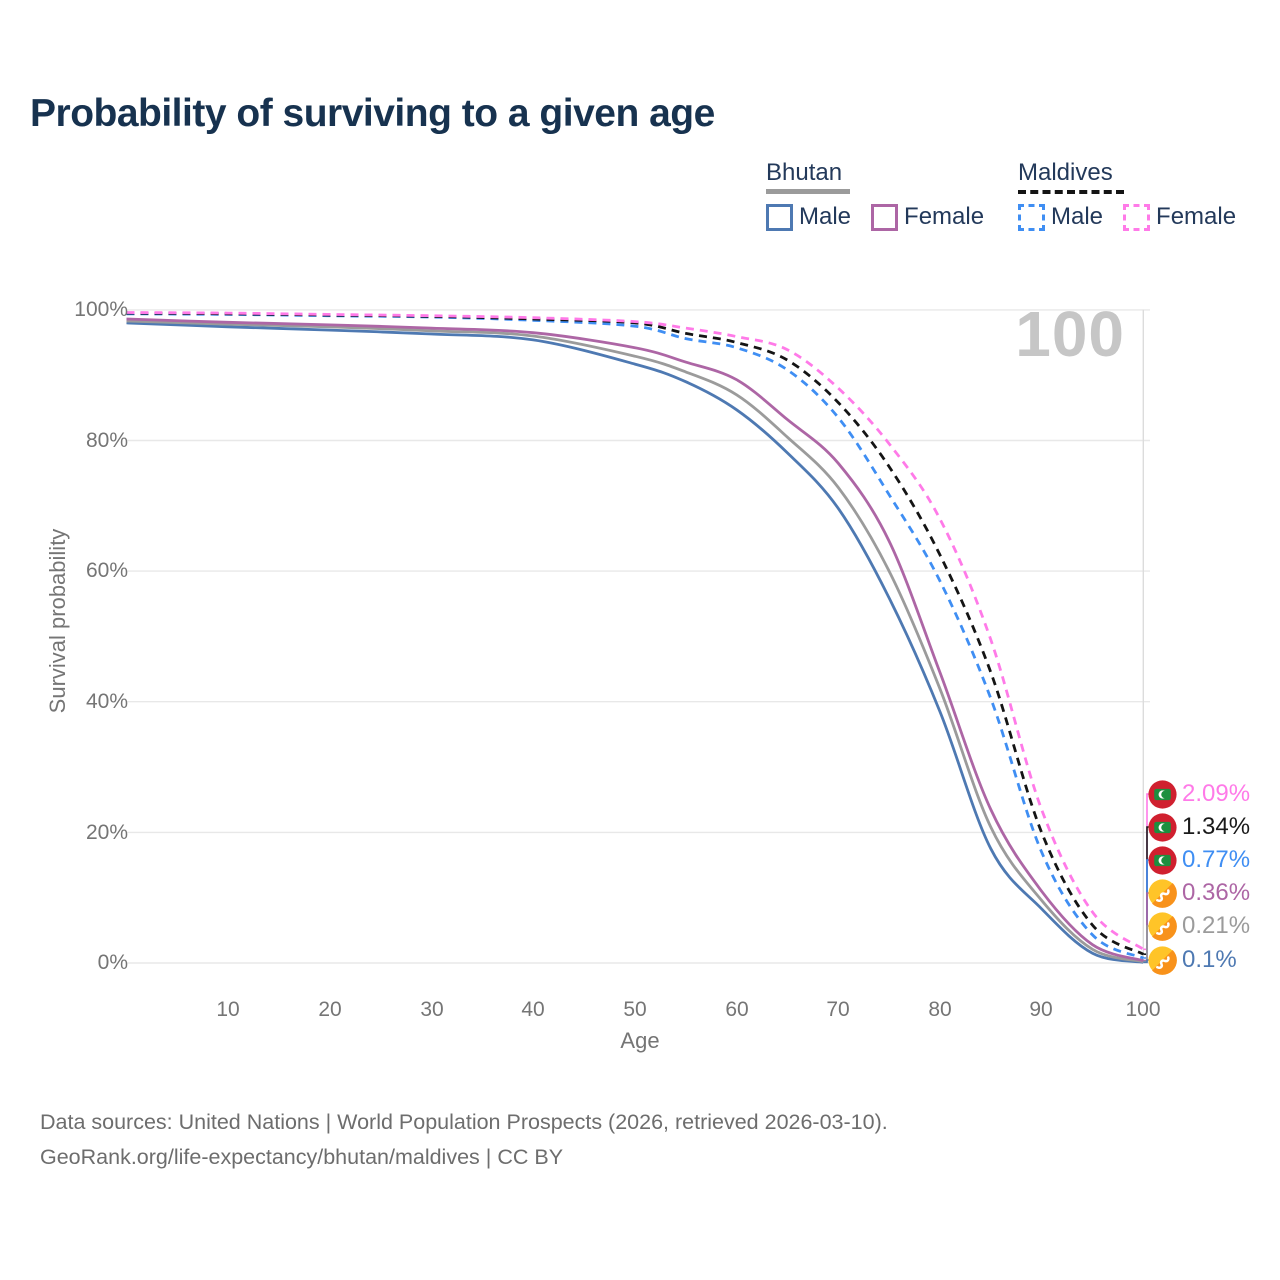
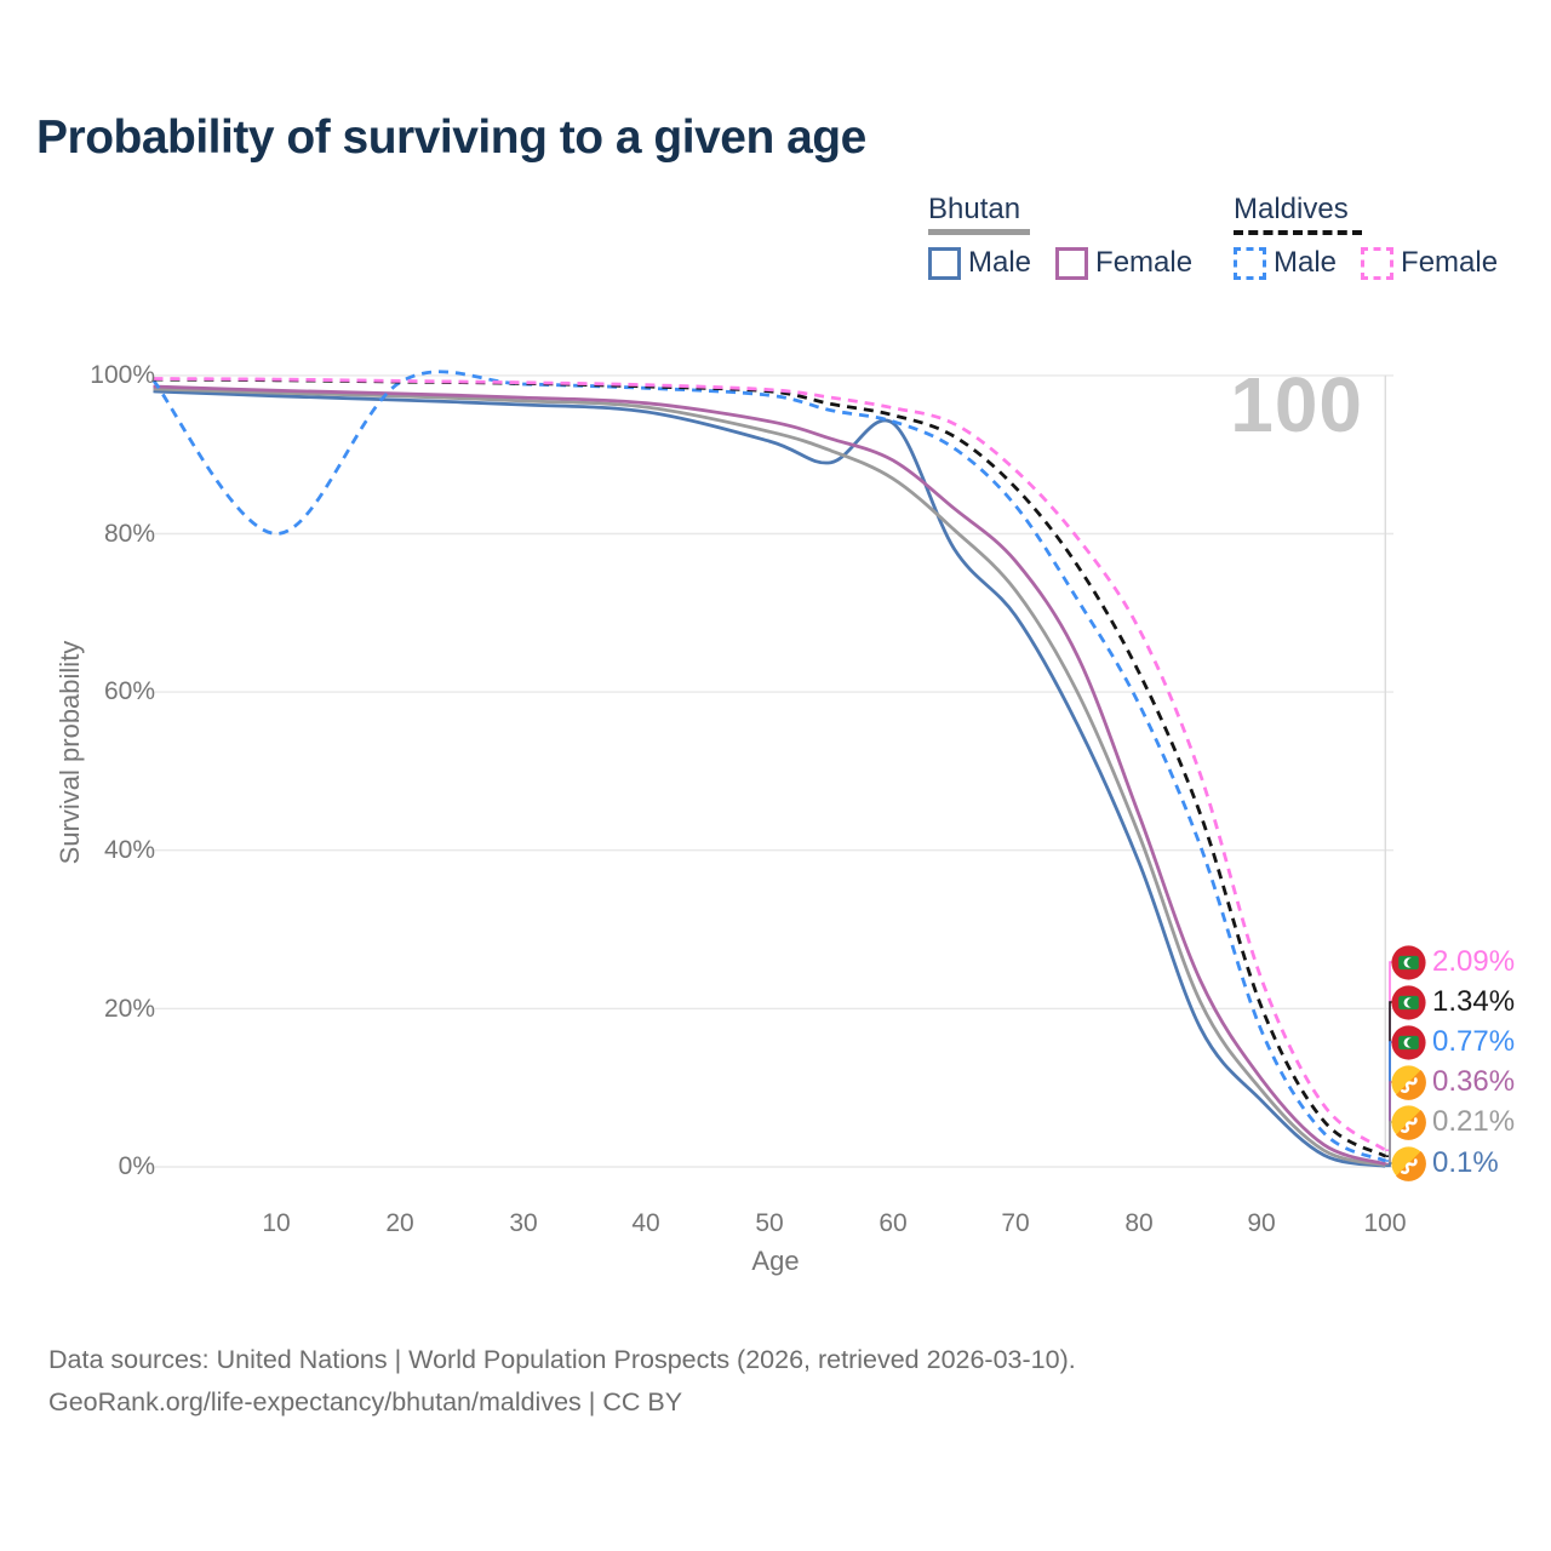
Maldives Male/10: 99% -> 80%
Bhutan Male/60: 85% -> 94%
